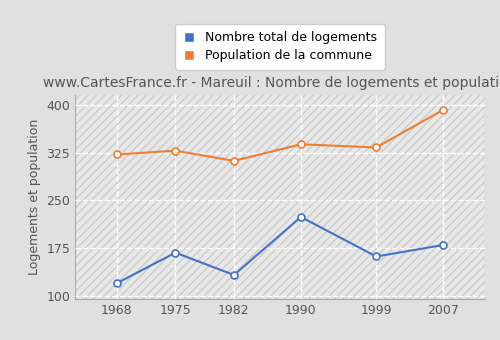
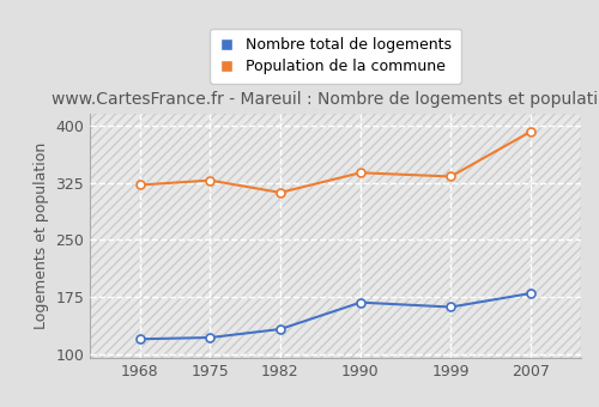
Nombre total de logements/1975: 168 -> 122
Nombre total de logements/1990: 224 -> 168
